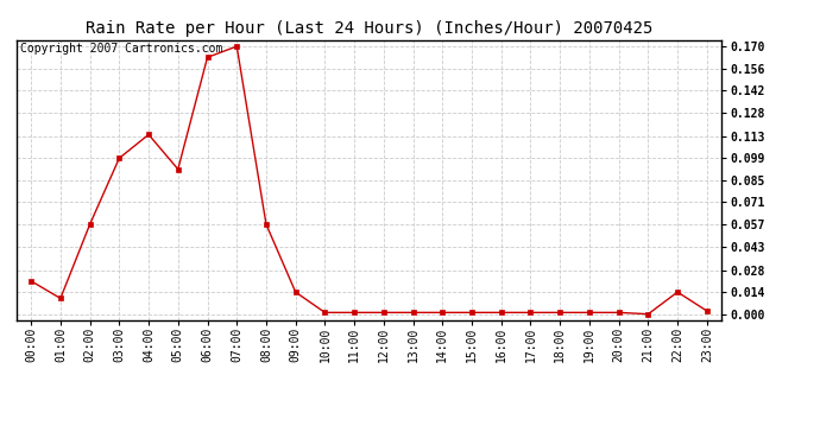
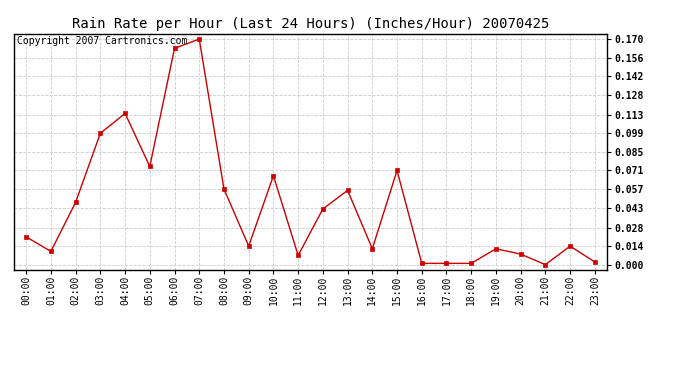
02:00: 0.057 -> 0.047
05:00: 0.092 -> 0.074
10:00: 0.001 -> 0.067
11:00: 0.001 -> 0.007
12:00: 0.001 -> 0.042
13:00: 0.001 -> 0.056
14:00: 0.001 -> 0.012
15:00: 0.001 -> 0.071
19:00: 0.001 -> 0.012
20:00: 0.001 -> 0.008
